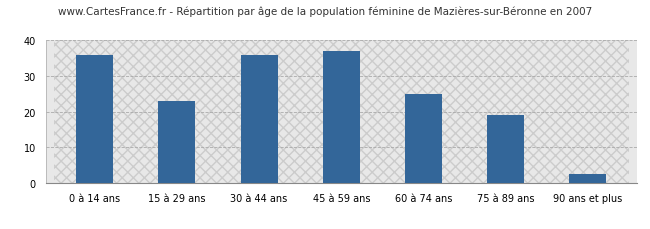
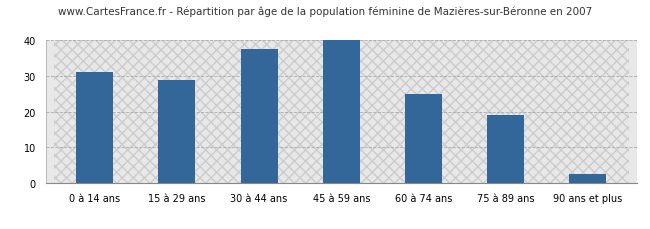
0 à 14 ans: 36.0 -> 31.0
15 à 29 ans: 23.0 -> 29.0
30 à 44 ans: 36.0 -> 37.5
45 à 59 ans: 37.0 -> 40.0
